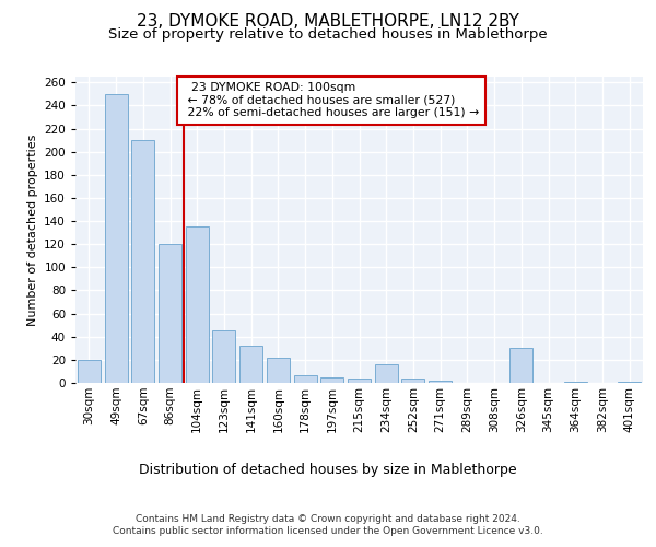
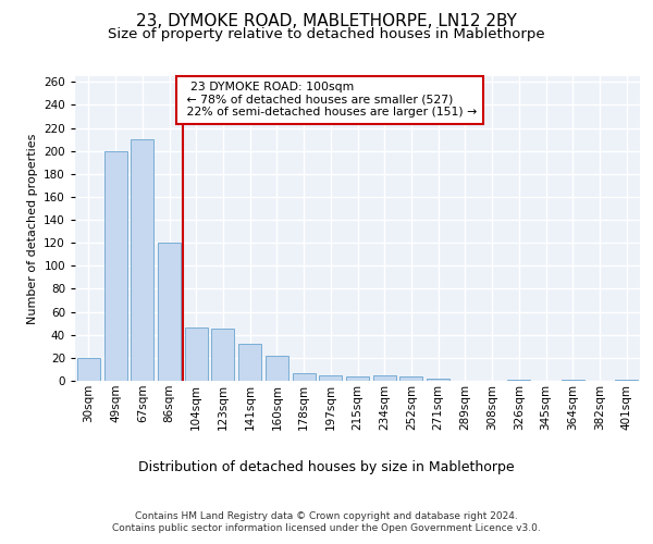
49sqm: 250 -> 200
104sqm: 135 -> 46
234sqm: 16 -> 5
326sqm: 30 -> 1
